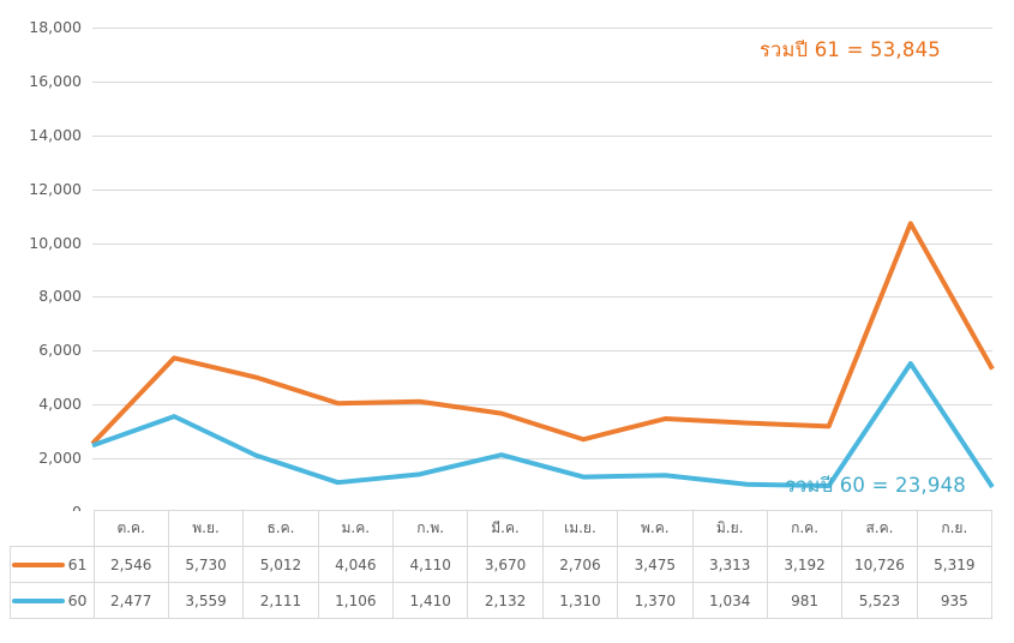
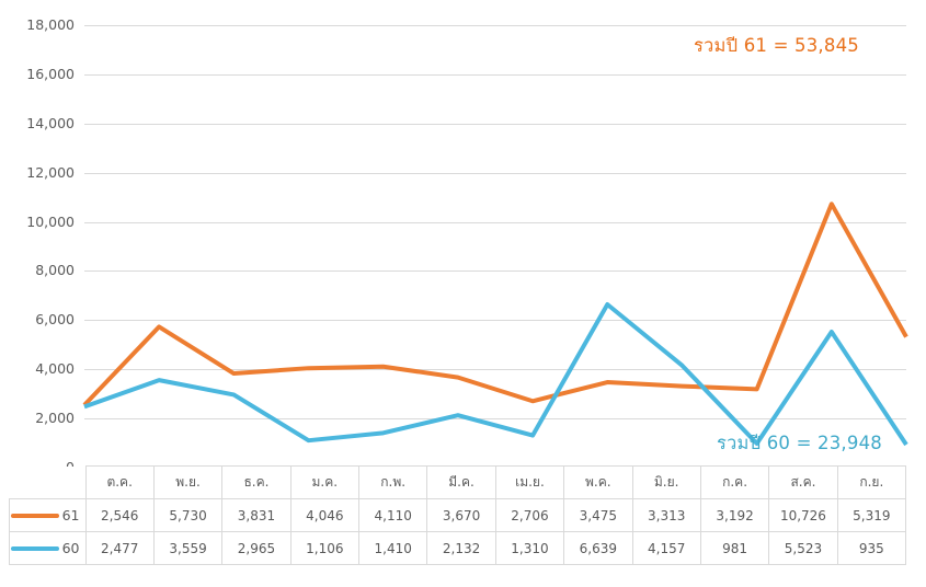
61/ธ.ค.: 5,012 -> 3,831
60/ธ.ค.: 2,111 -> 2,965
60/พ.ค.: 1,370 -> 6,639
60/มิ.ย.: 1,034 -> 4,157
